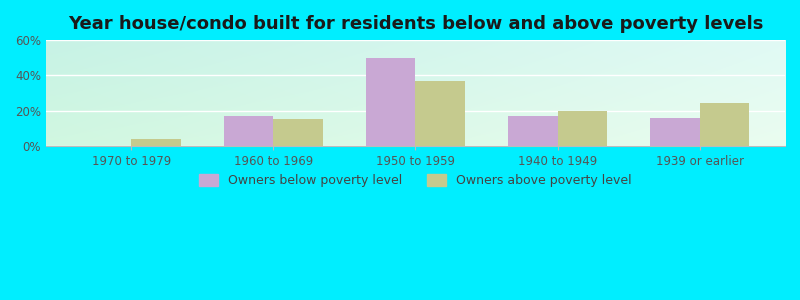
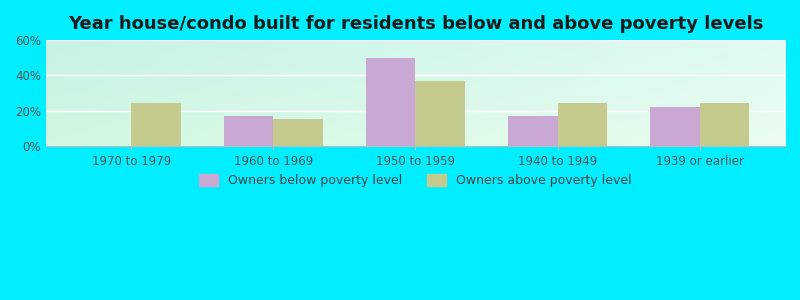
Owners above poverty level/1970 to 1979: 4% -> 24%
Owners above poverty level/1940 to 1949: 20% -> 24%
Owners below poverty level/1939 or earlier: 16% -> 22%
